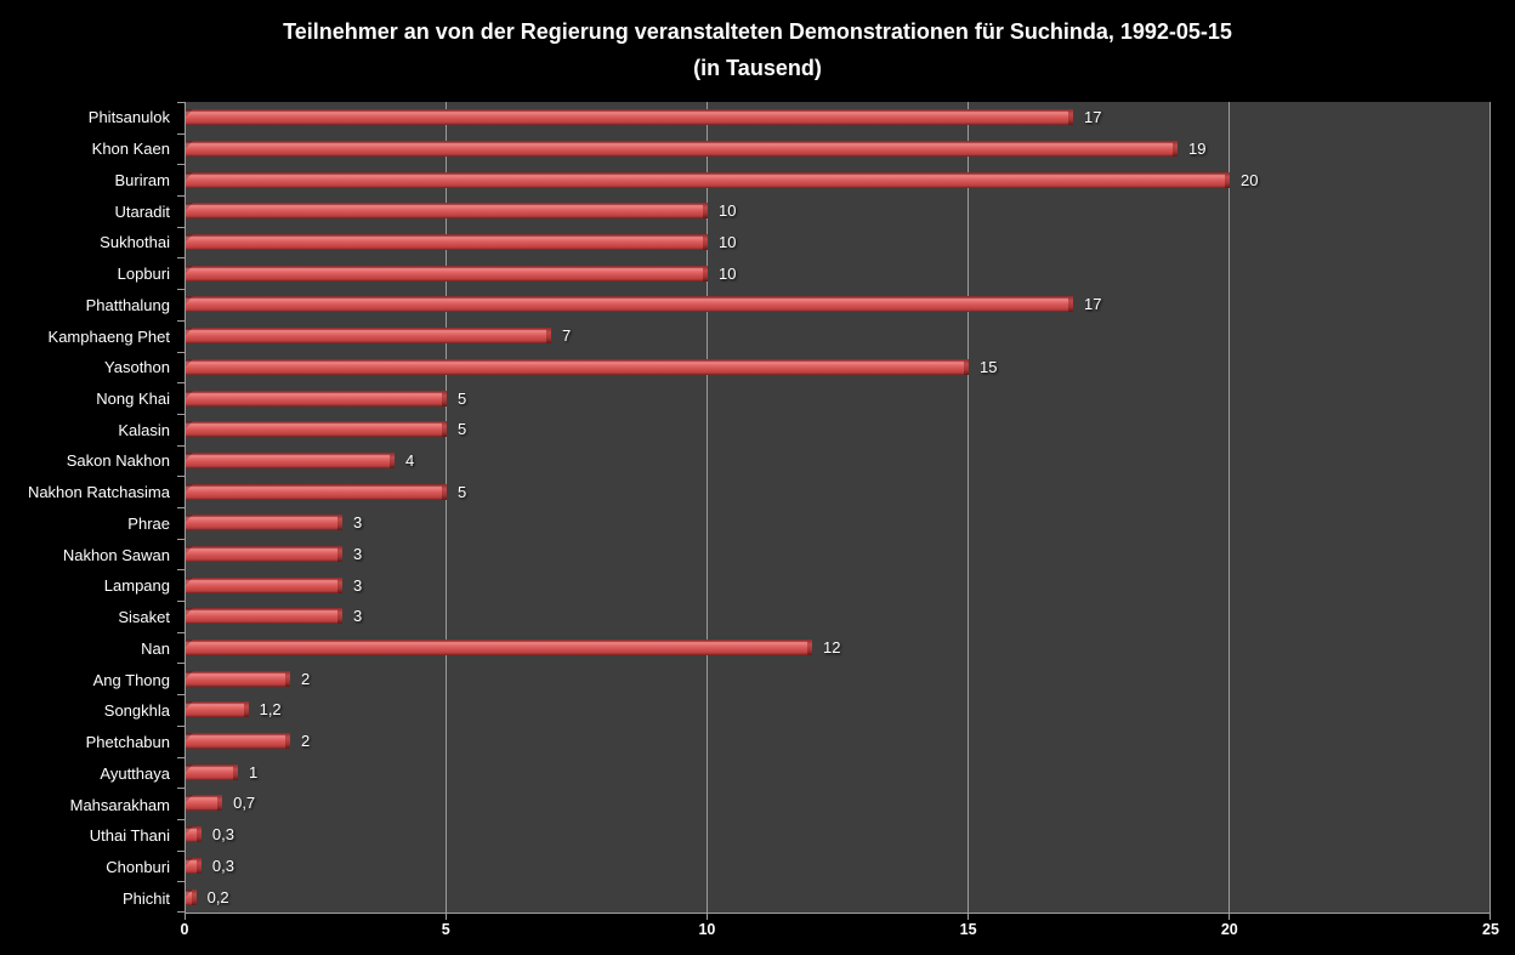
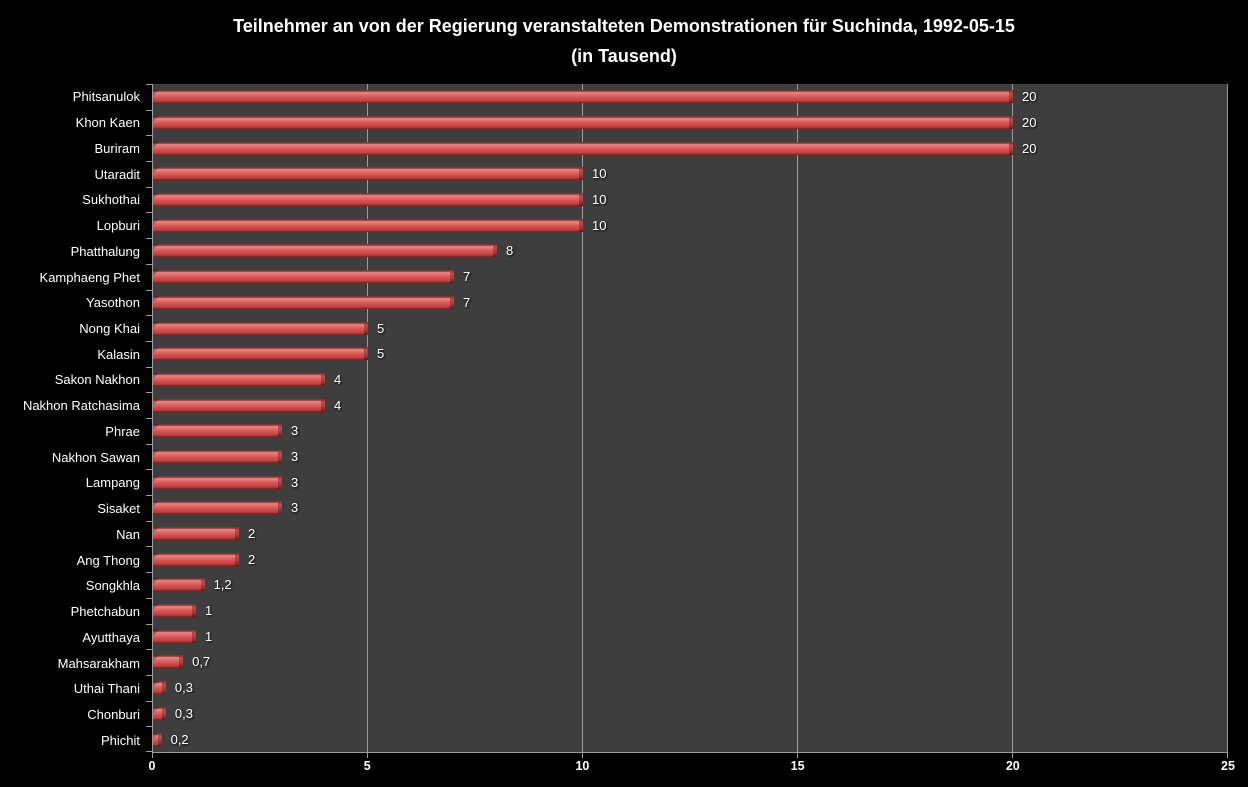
Phitsanulok: 17 -> 20
Khon Kaen: 19 -> 20
Phatthalung: 17 -> 8
Yasothon: 15 -> 7
Nakhon Ratchasima: 5 -> 4
Nan: 12 -> 2
Phetchabun: 2 -> 1
